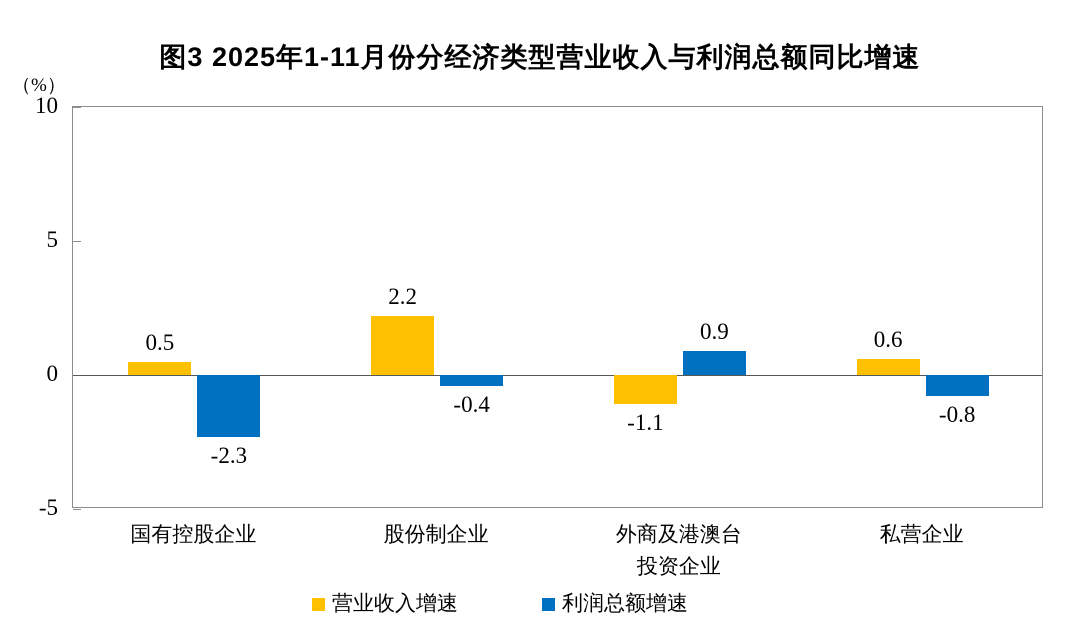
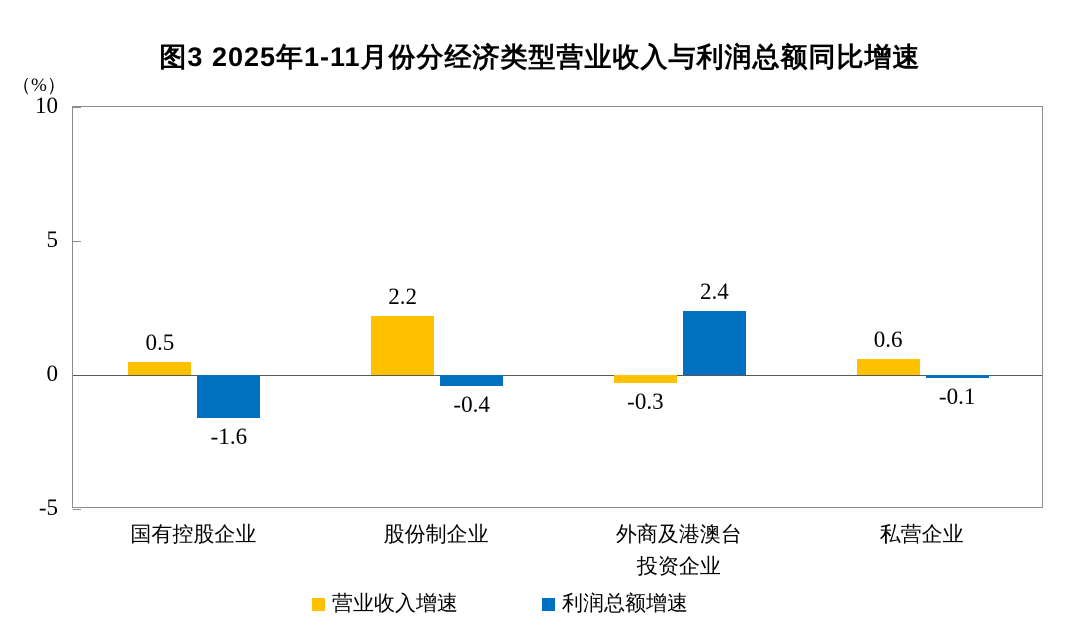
利润总额增速/国有控股企业: -2.3 -> -1.6
营业收入增速/外商及港澳台 投资企业: -1.1 -> -0.3
利润总额增速/外商及港澳台 投资企业: 0.9 -> 2.4
利润总额增速/私营企业: -0.8 -> -0.1
